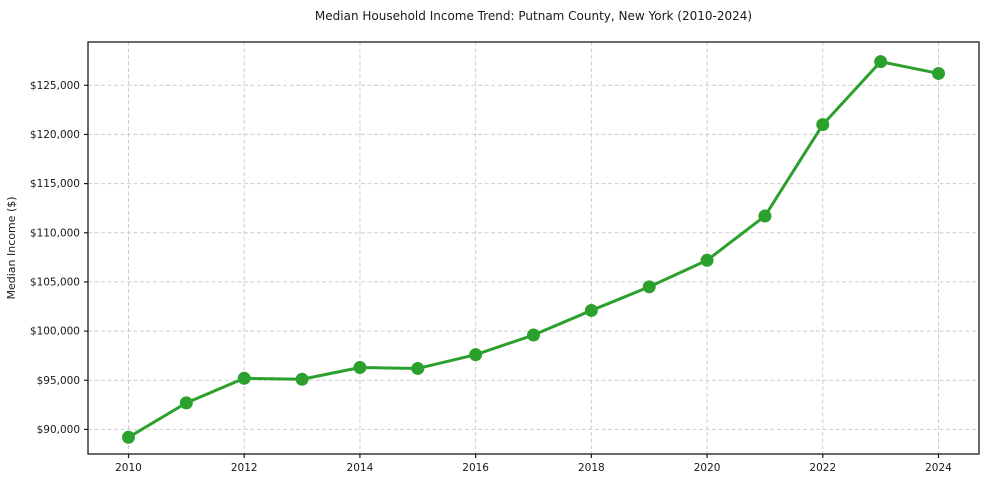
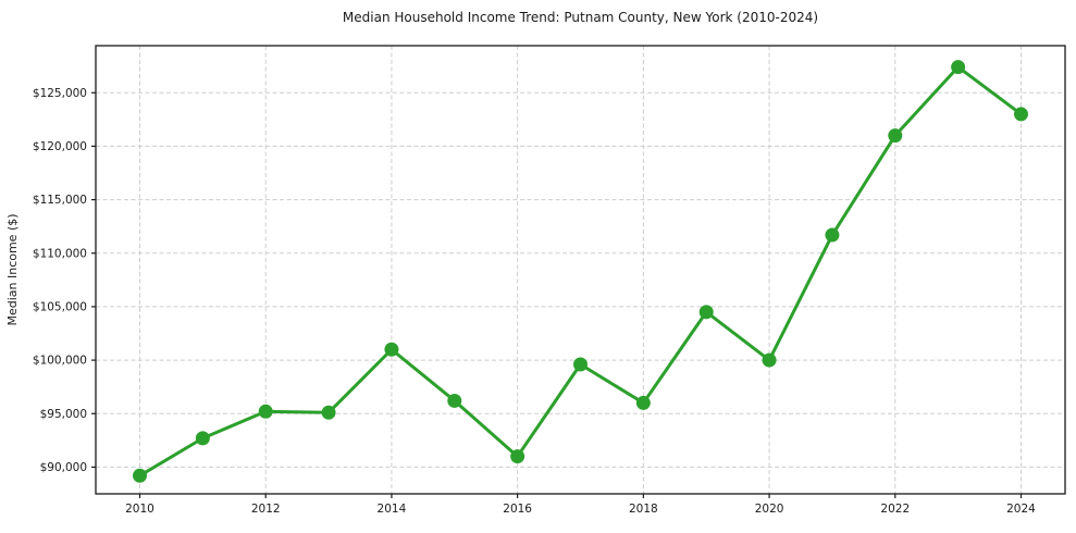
2014: $96000 -> $101000
2016: $98000 -> $91000
2018: $102000 -> $96000
2020: $107000 -> $100000
2024: $126000 -> $123000
